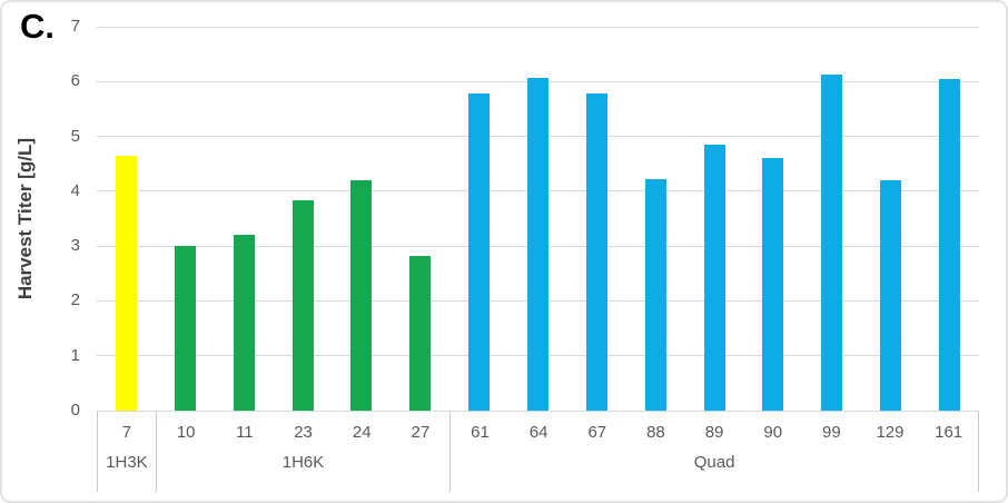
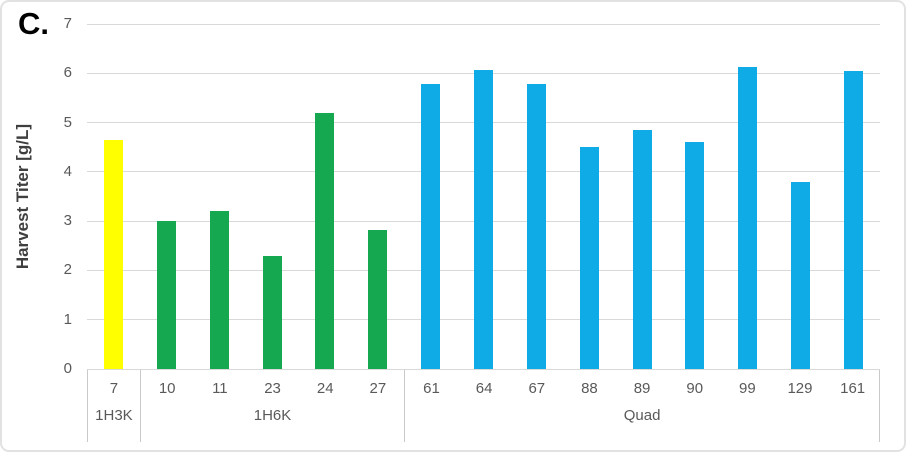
23: 3.8 -> 2.3
24: 4.2 -> 5.2
88: 4.2 -> 4.5
129: 4.2 -> 3.8
